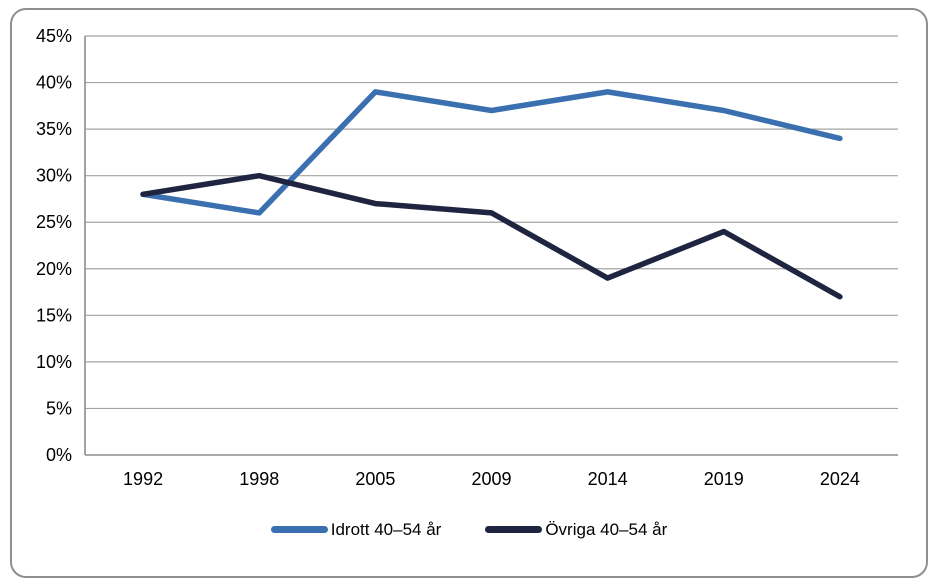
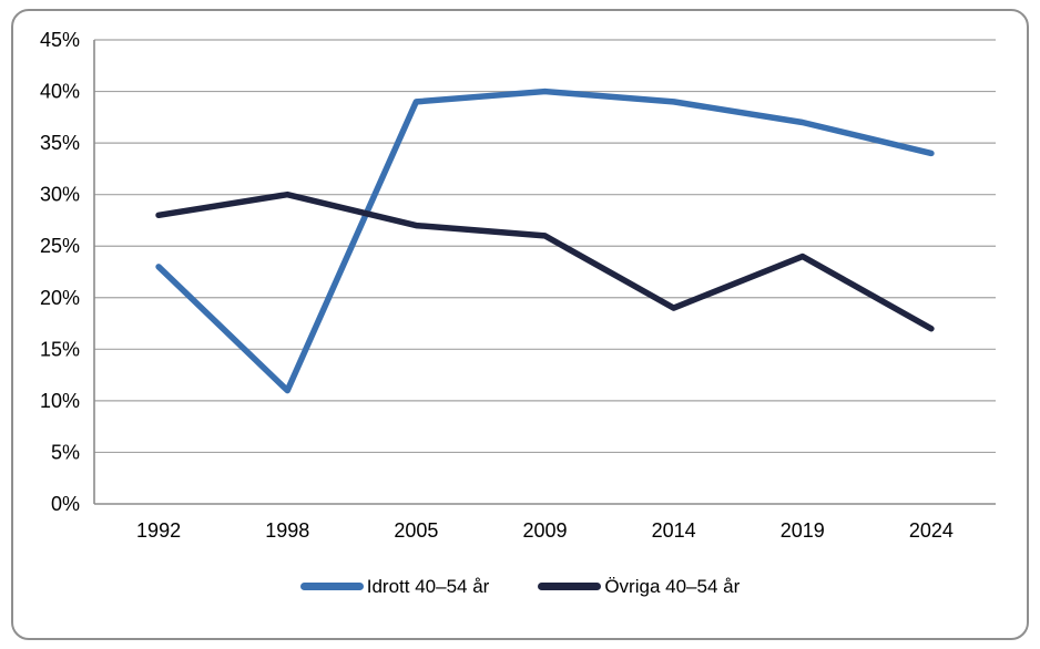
Idrott 40–54 år/1992: 28% -> 23%
Idrott 40–54 år/1998: 26% -> 11%
Idrott 40–54 år/2009: 37% -> 40%
